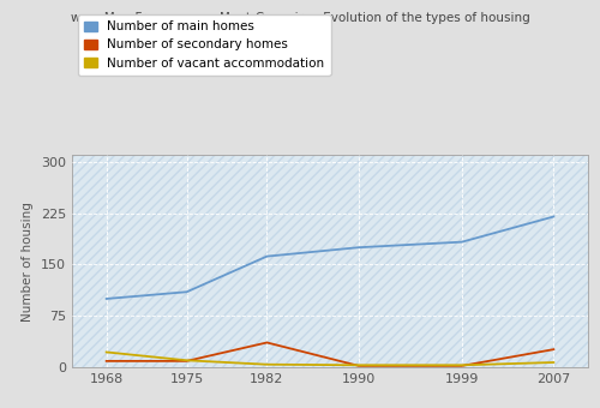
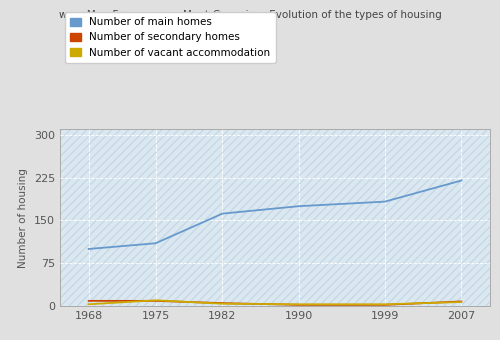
Number of vacant accommodation/1968: 22 -> 3
Number of secondary homes/1982: 36 -> 5
Number of secondary homes/2007: 26 -> 8
